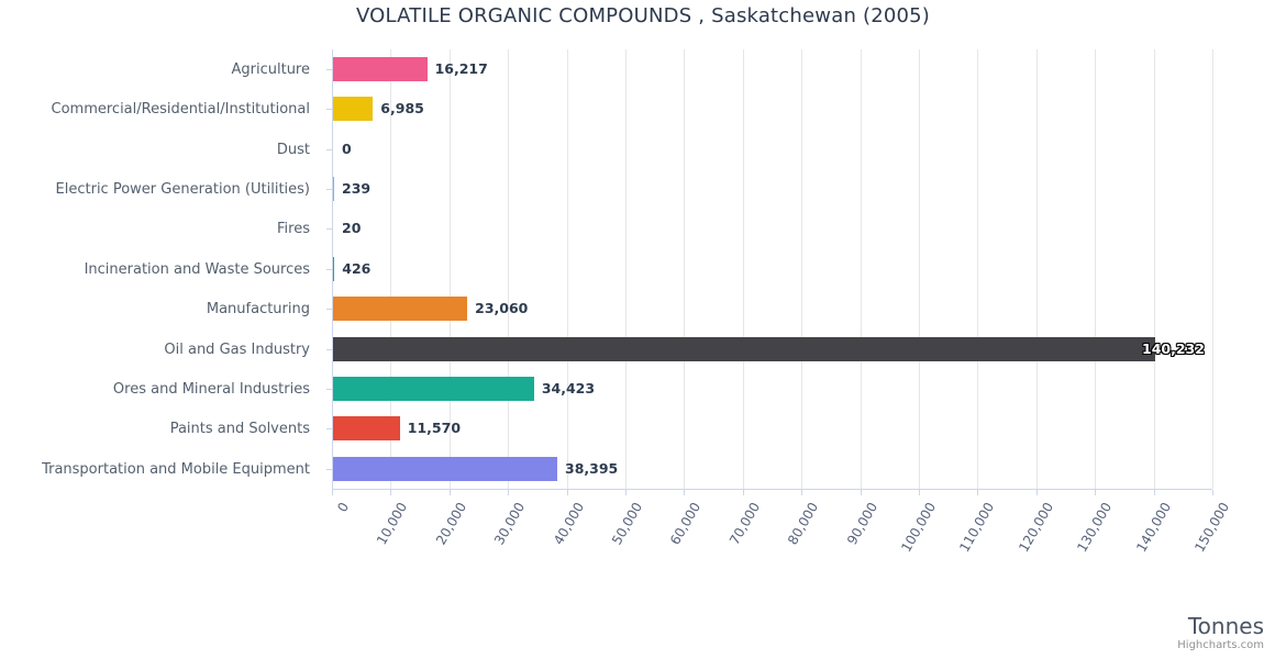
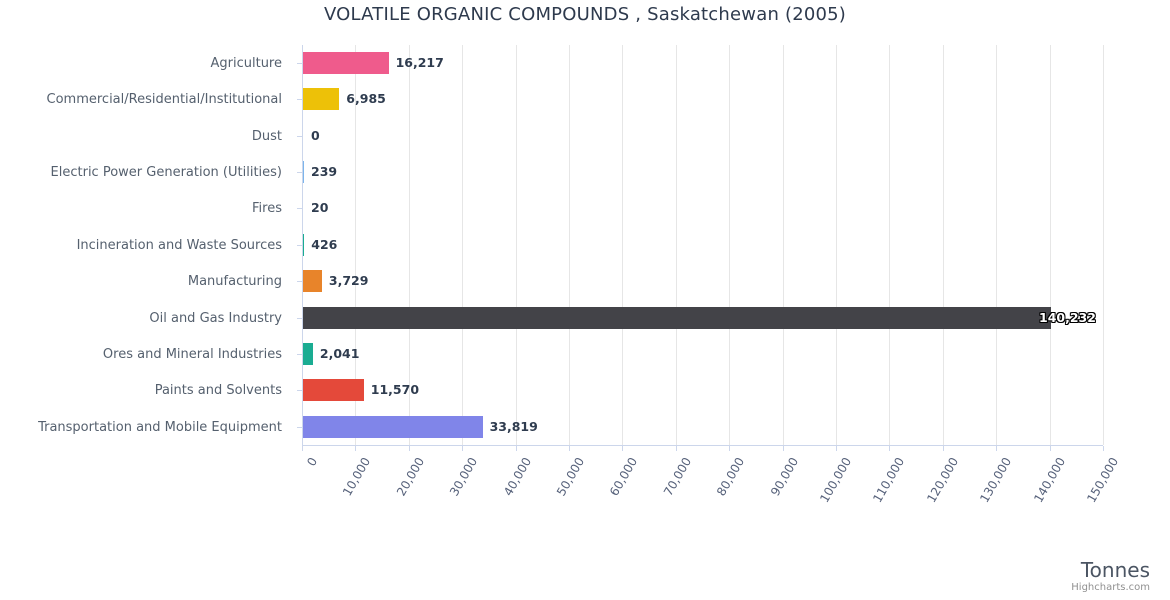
Manufacturing: 23,060 -> 3,729
Ores and Mineral Industries: 34,423 -> 2,041
Transportation and Mobile Equipment: 38,395 -> 33,819
